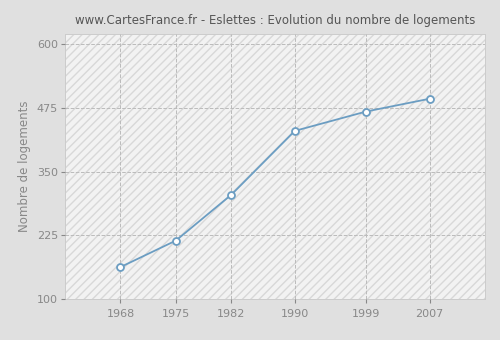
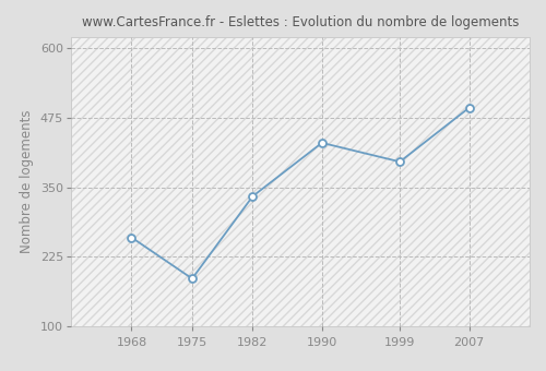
1968: 163 -> 260
1975: 215 -> 186
1982: 305 -> 334
1999: 468 -> 396
